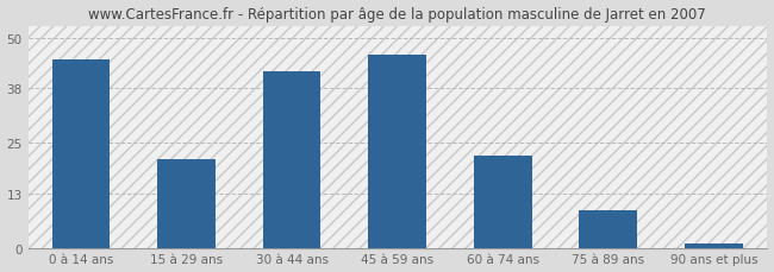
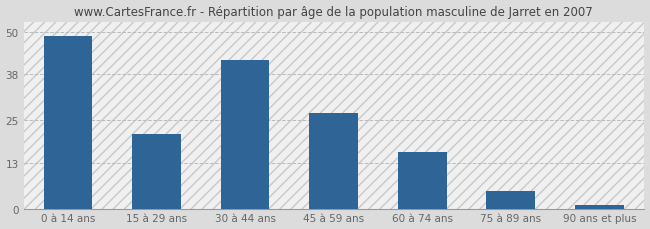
0 à 14 ans: 45 -> 49
45 à 59 ans: 46 -> 27
60 à 74 ans: 22 -> 16
75 à 89 ans: 9 -> 5
